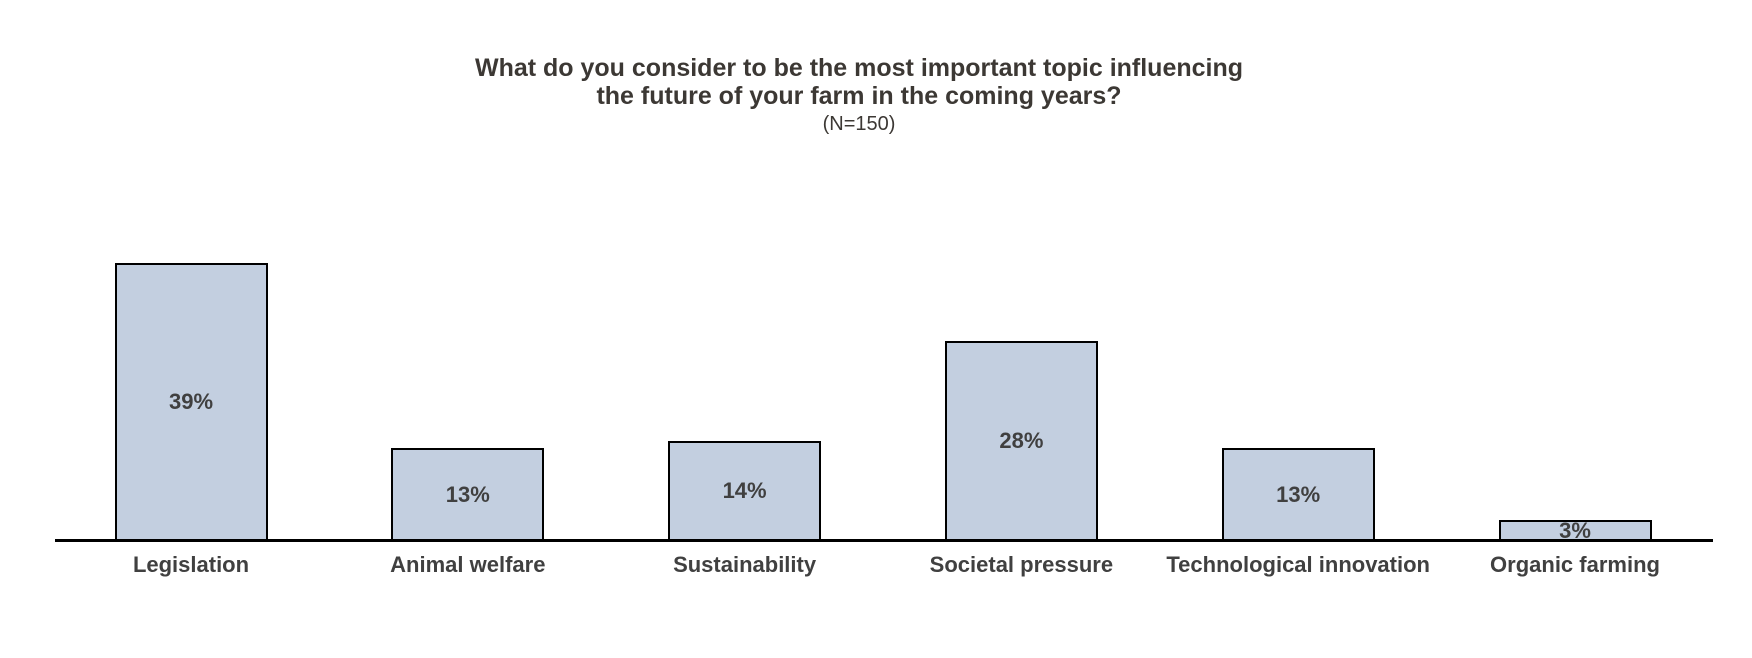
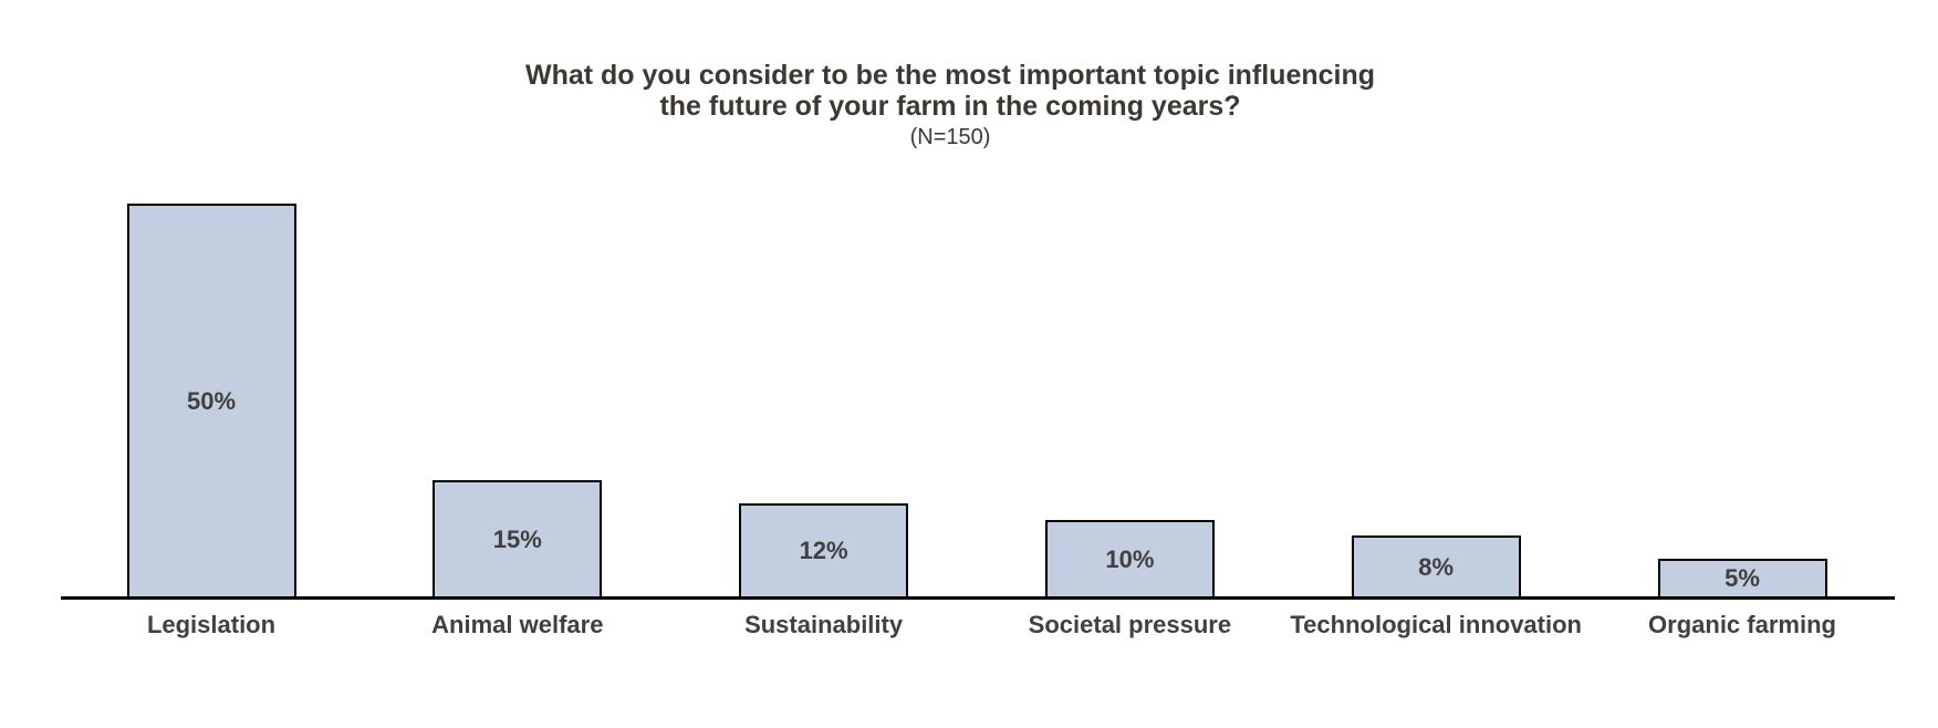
Legislation: 39% -> 50%
Animal welfare: 13% -> 15%
Sustainability: 14% -> 12%
Societal pressure: 28% -> 10%
Technological innovation: 13% -> 8%
Organic farming: 3% -> 5%
